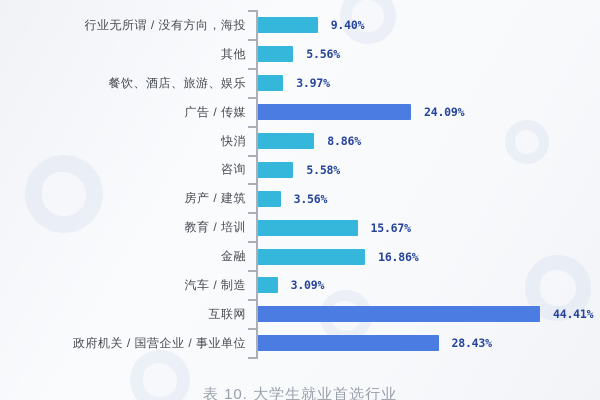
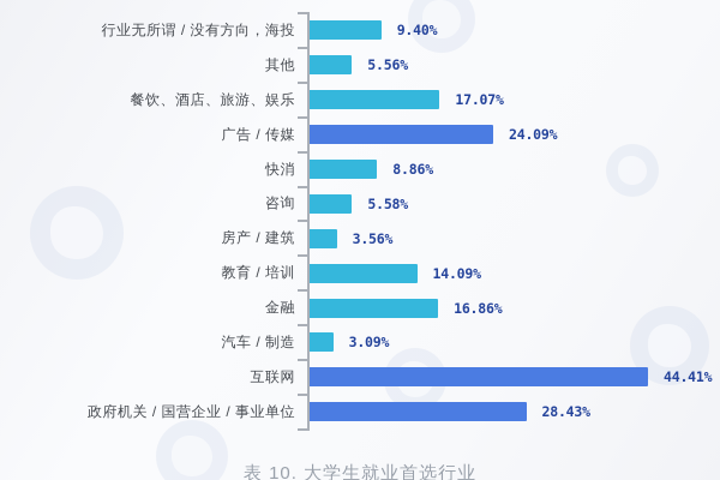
餐饮、酒店、旅游、娱乐: 3.97% -> 17.07%
教育 / 培训: 15.67% -> 14.09%
